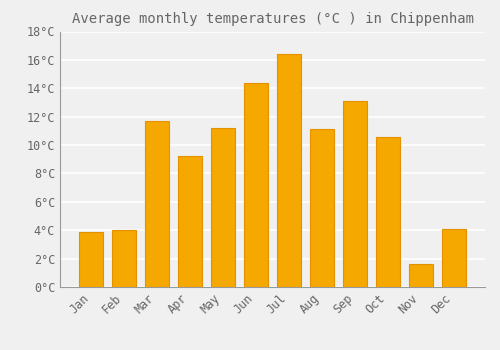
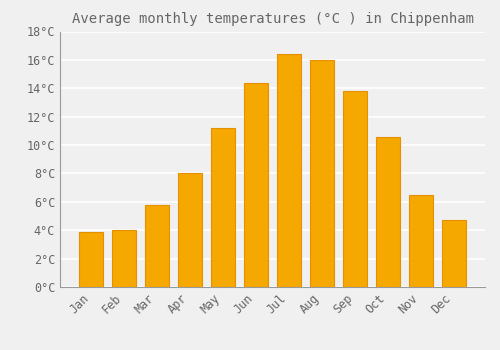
Mar: 11.7°C -> 5.8°C
Apr: 9.2°C -> 8.0°C
Aug: 11.1°C -> 16.0°C
Sep: 13.1°C -> 13.8°C
Nov: 1.6°C -> 6.5°C
Dec: 4.1°C -> 4.7°C
